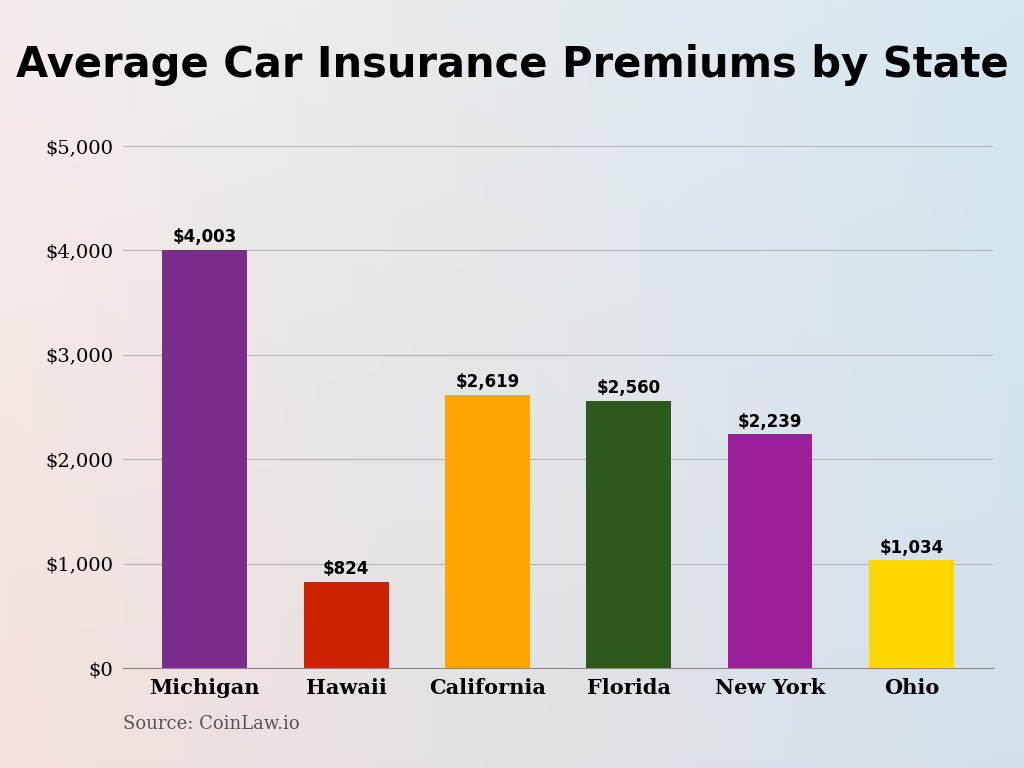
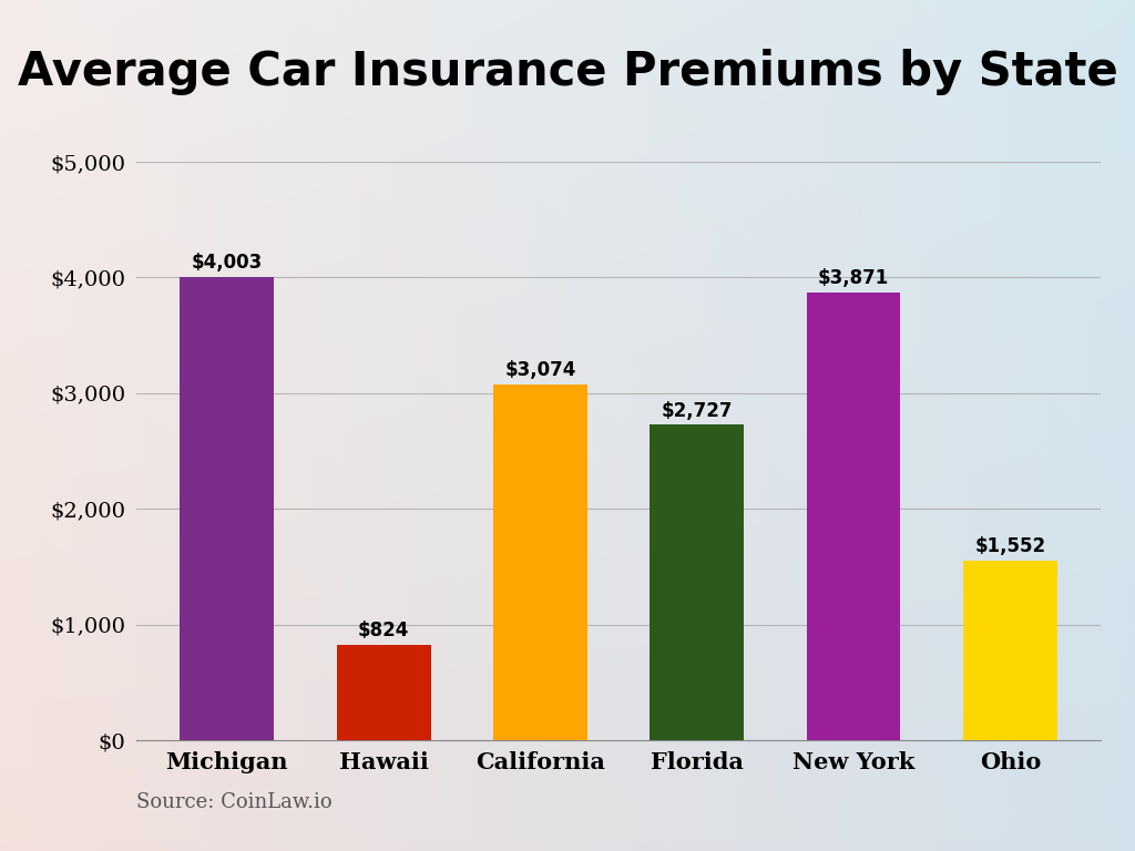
California: $2,619 -> $3,074
Florida: $2,560 -> $2,727
New York: $2,239 -> $3,871
Ohio: $1,034 -> $1,552
